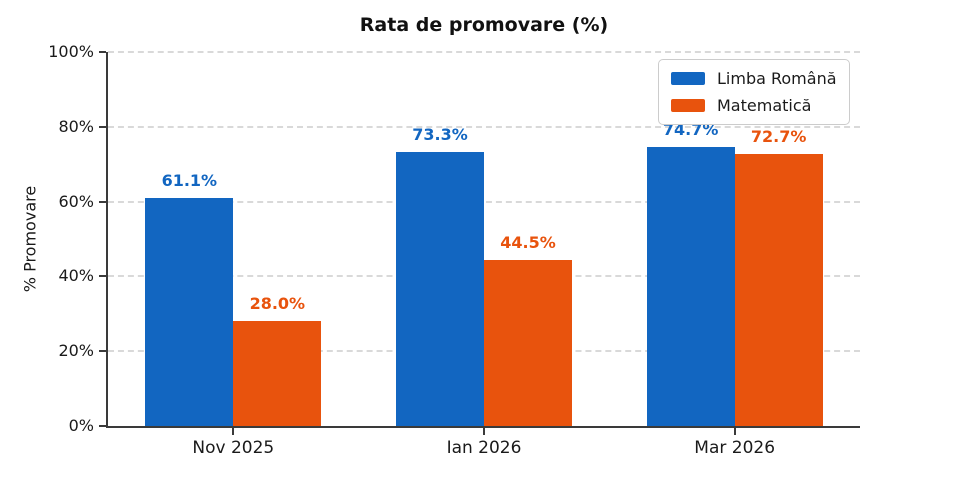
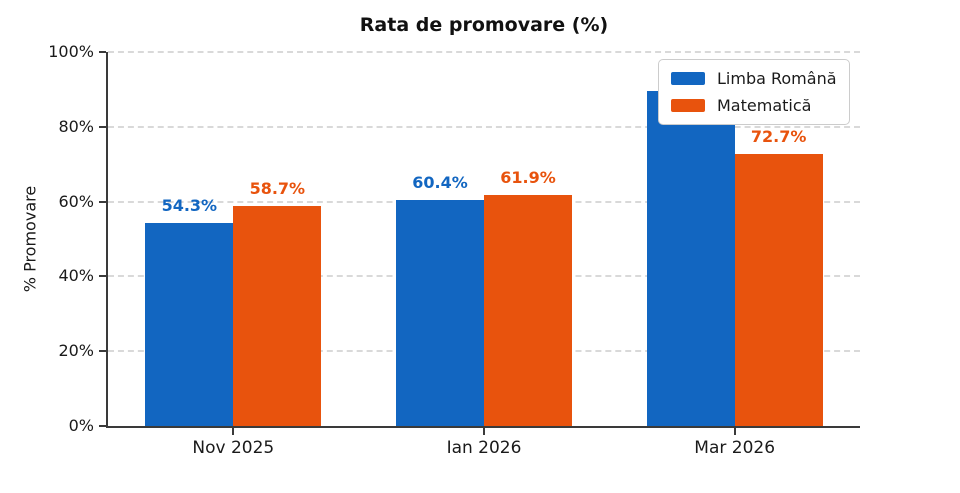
Limba Română/Nov 2025: 61.1% -> 54.3%
Matematică/Nov 2025: 28.0% -> 58.7%
Limba Română/Ian 2026: 73.3% -> 60.4%
Matematică/Ian 2026: 44.5% -> 61.9%
Limba Română/Mar 2026: 74.7% -> 89.7%
